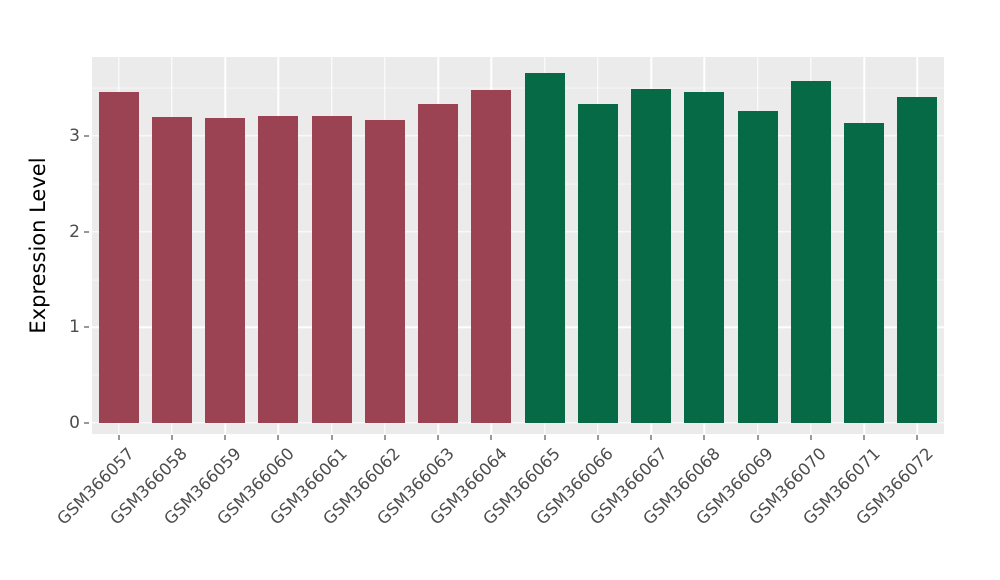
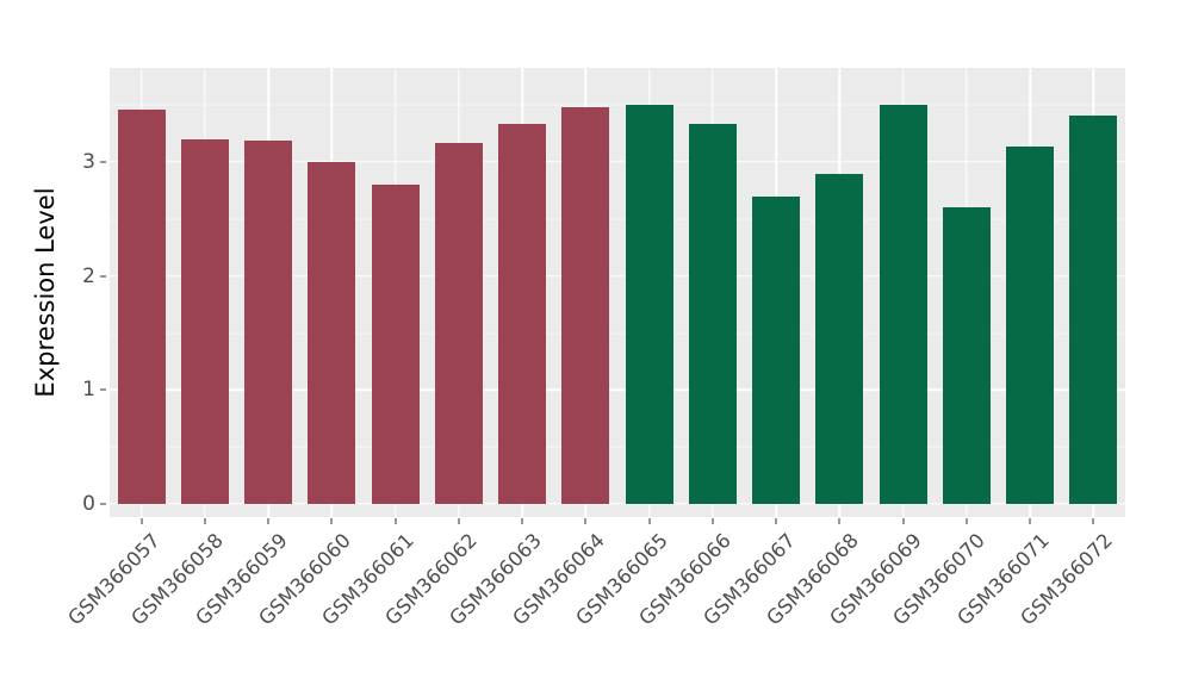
GSM366060: 3.2 -> 3.0
GSM366061: 3.2 -> 2.8
GSM366065: 3.7 -> 3.5
GSM366067: 3.5 -> 2.7
GSM366068: 3.5 -> 2.9
GSM366069: 3.3 -> 3.5
GSM366070: 3.6 -> 2.6
